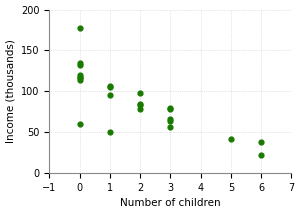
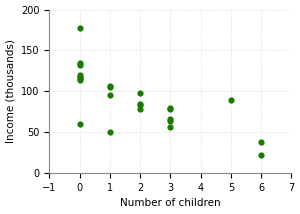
5: 42 -> 90
